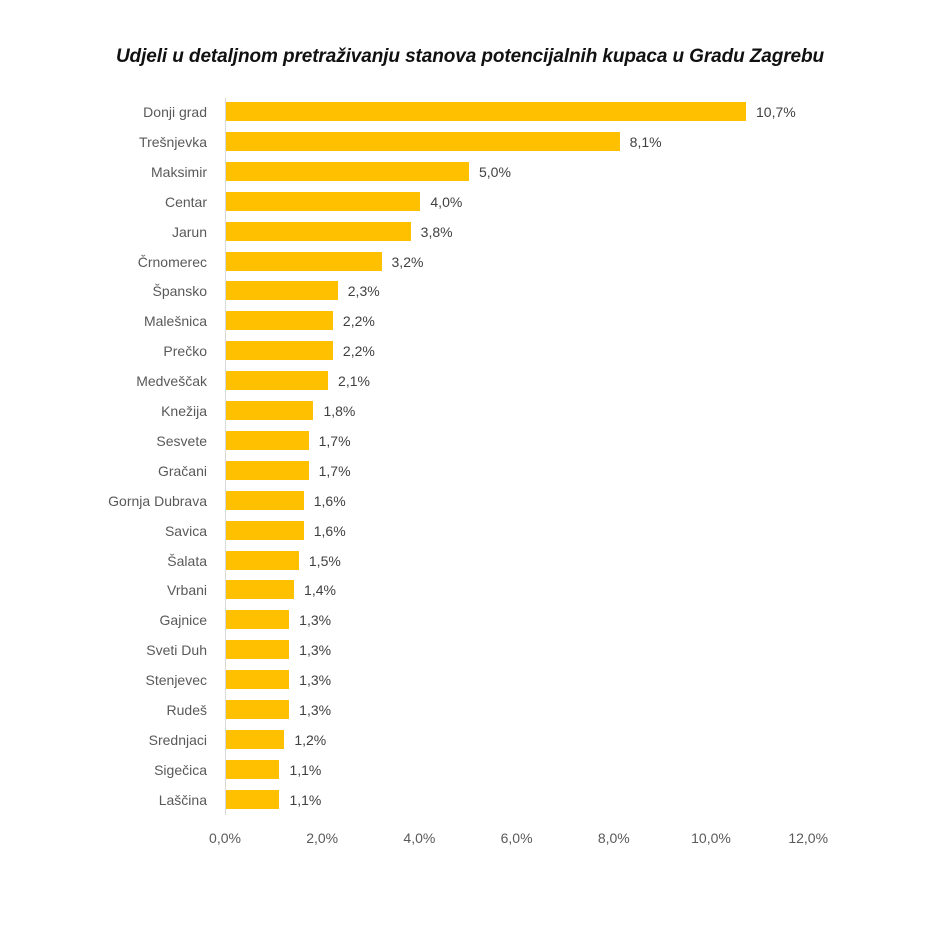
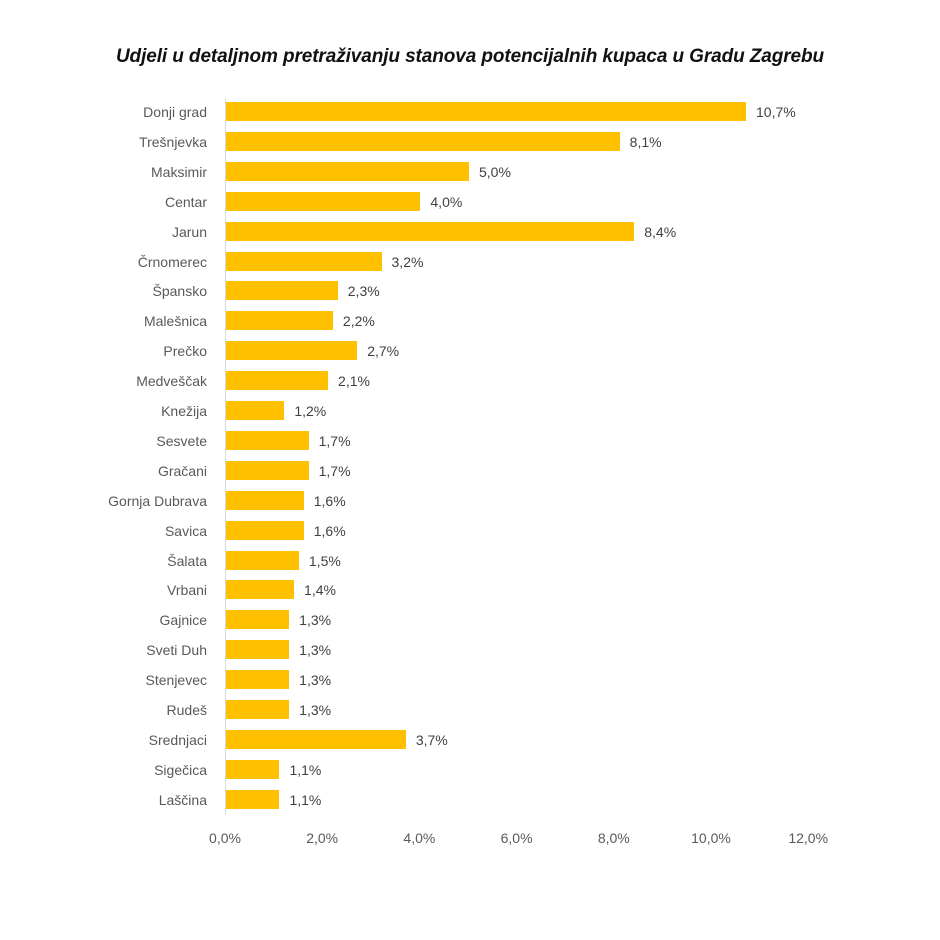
Jarun: 3,8% -> 8,4%
Prečko: 2,2% -> 2,7%
Knežija: 1,8% -> 1,2%
Srednjaci: 1,2% -> 3,7%
